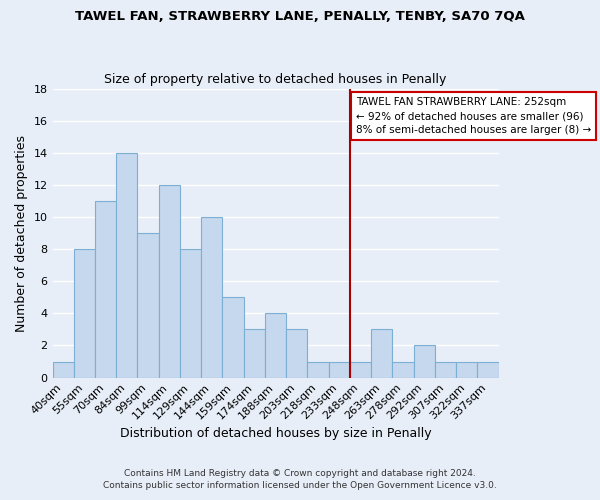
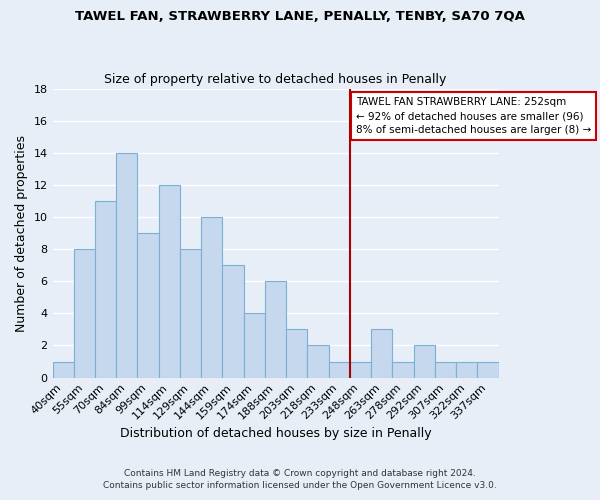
159sqm: 5 -> 7
174sqm: 3 -> 4
188sqm: 4 -> 6
218sqm: 1 -> 2
